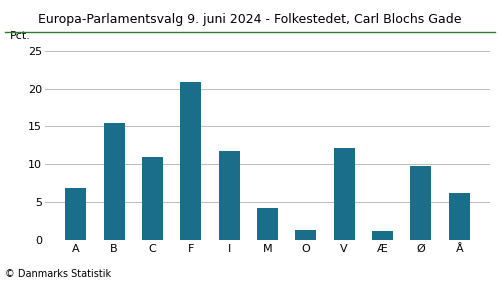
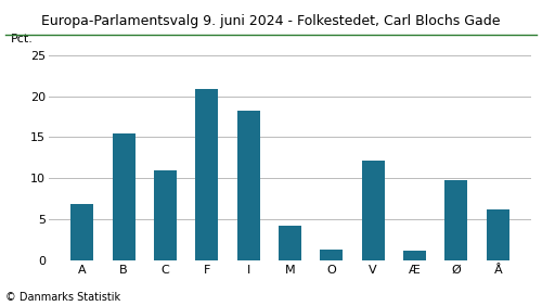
I: 11.7 -> 18.2
